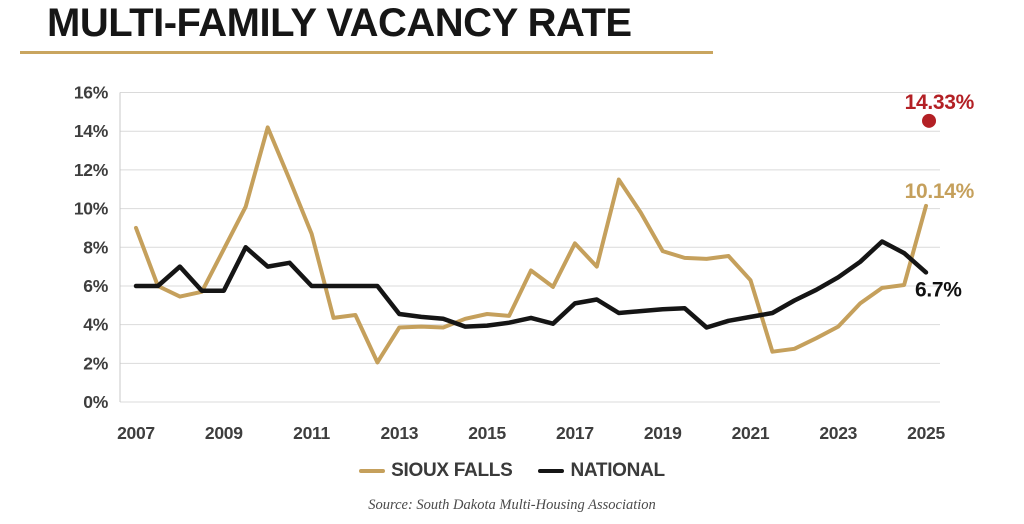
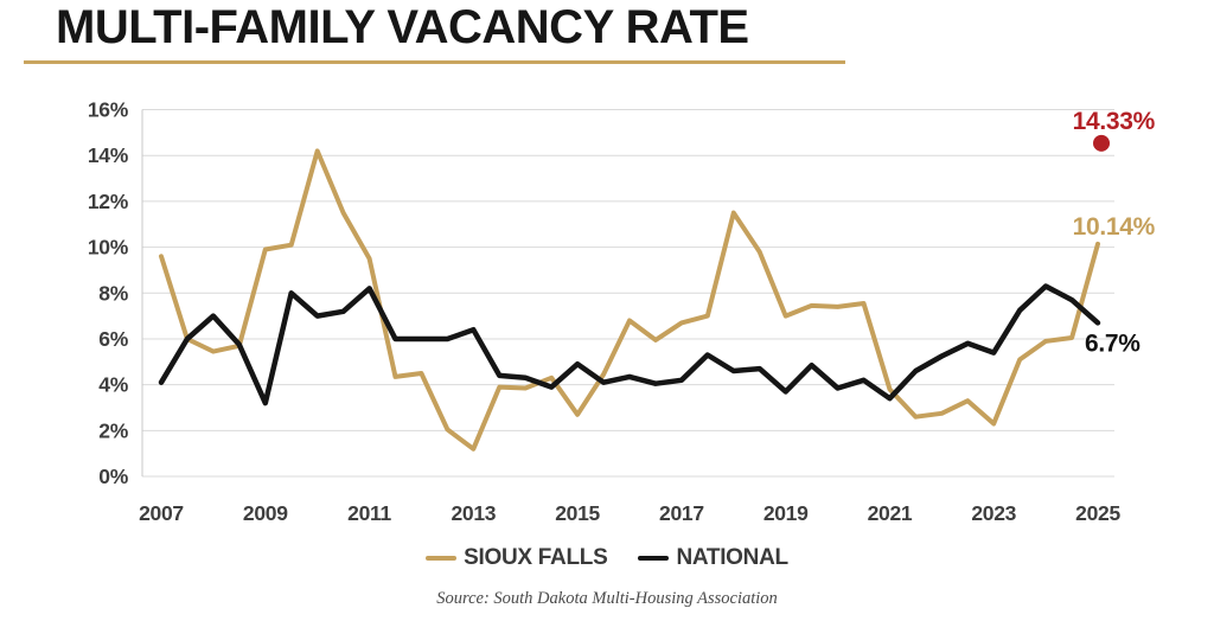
SIOUX FALLS/2007: 9.0% -> 9.6%
NATIONAL/2007: 6.0% -> 4.1%
SIOUX FALLS/2009: 7.9% -> 9.9%
NATIONAL/2009: 5.8% -> 3.2%
SIOUX FALLS/2011: 8.7% -> 9.5%
NATIONAL/2011: 6.0% -> 8.2%
SIOUX FALLS/2013: 3.9% -> 1.2%
NATIONAL/2013: 4.5% -> 6.4%
SIOUX FALLS/2015: 4.5% -> 2.7%
NATIONAL/2015: 4.0% -> 4.9%
SIOUX FALLS/2017: 8.2% -> 6.7%
NATIONAL/2017: 5.1% -> 4.2%
SIOUX FALLS/2019: 7.8% -> 7.0%
NATIONAL/2019: 4.8% -> 3.7%
SIOUX FALLS/2021: 6.3% -> 3.8%
NATIONAL/2021: 4.4% -> 3.4%
SIOUX FALLS/2023: 3.9% -> 2.3%
NATIONAL/2023: 6.5% -> 5.4%
